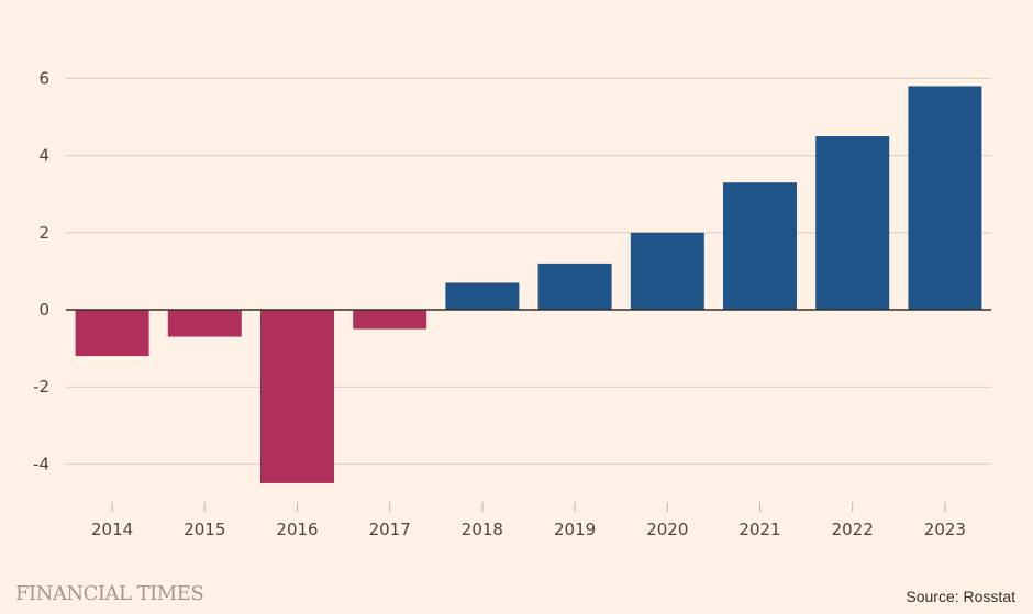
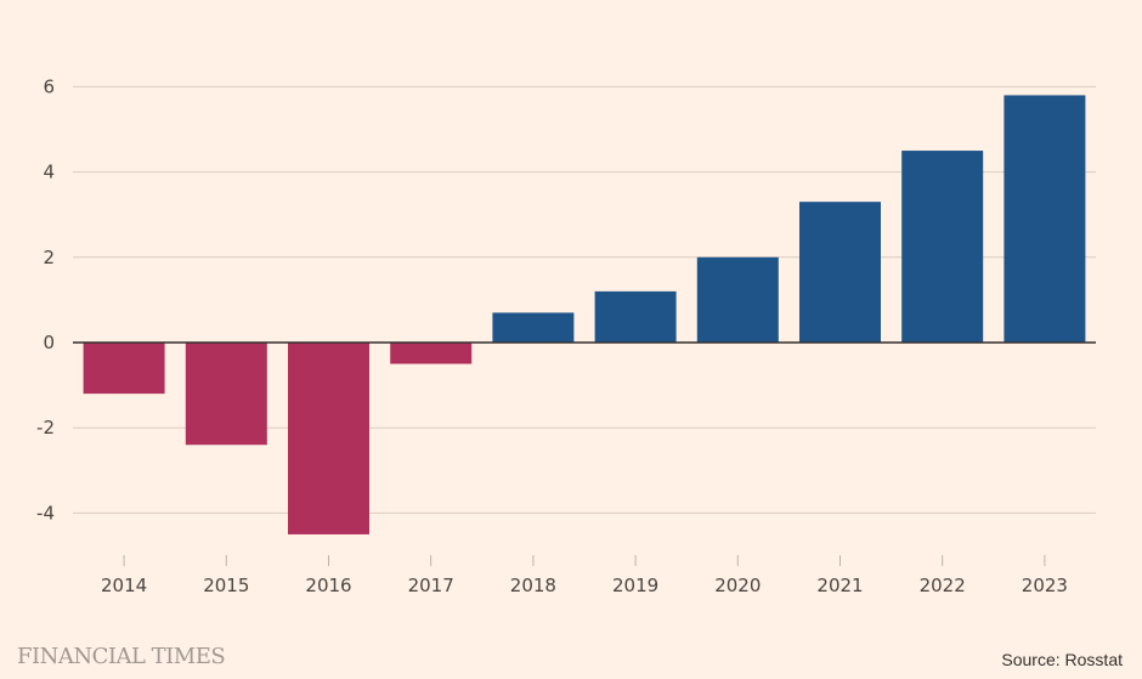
2015: -0.7 -> -2.4
